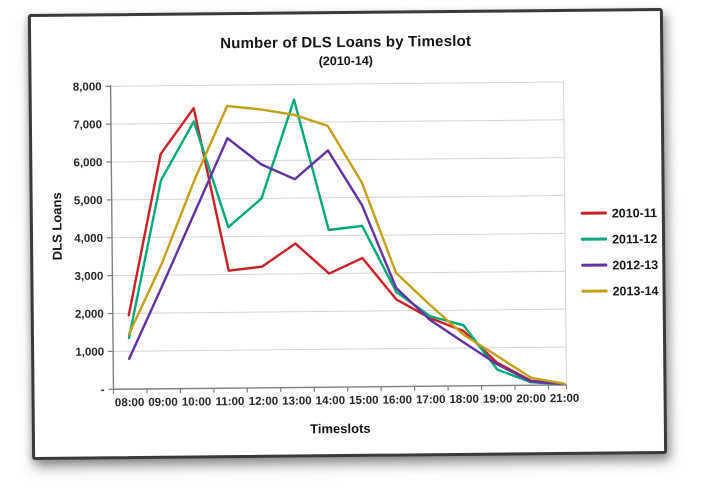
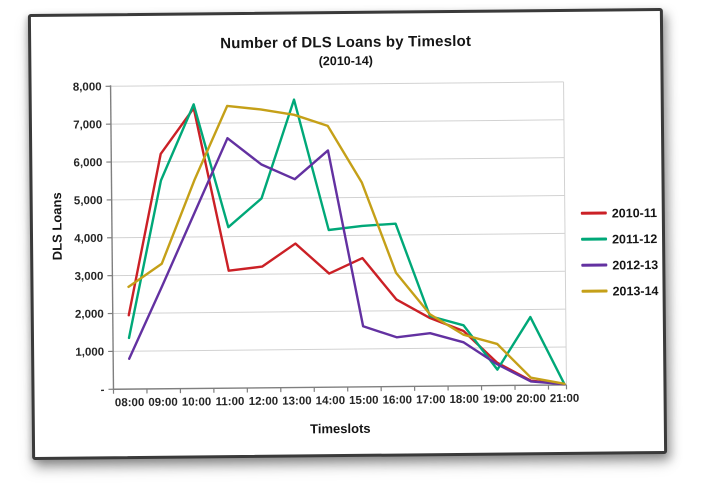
2013-14/08:00: 1400 -> 2700
2011-12/10:00: 7000 -> 7500
2012-13/15:00: 4800 -> 1600
2011-12/16:00: 2500 -> 4300
2012-13/16:00: 2600 -> 1300
2012-13/17:00: 1800 -> 1400
2013-14/17:00: 2200 -> 1900
2013-14/19:00: 800 -> 1100
2011-12/20:00: 100 -> 1800
